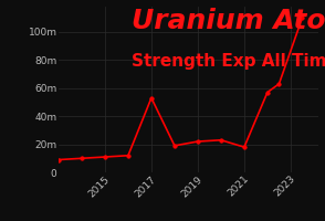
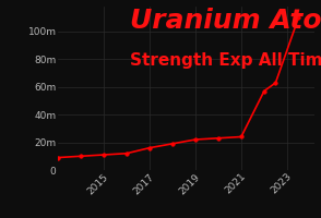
2017: 53m -> 16m
2021: 18m -> 24m
